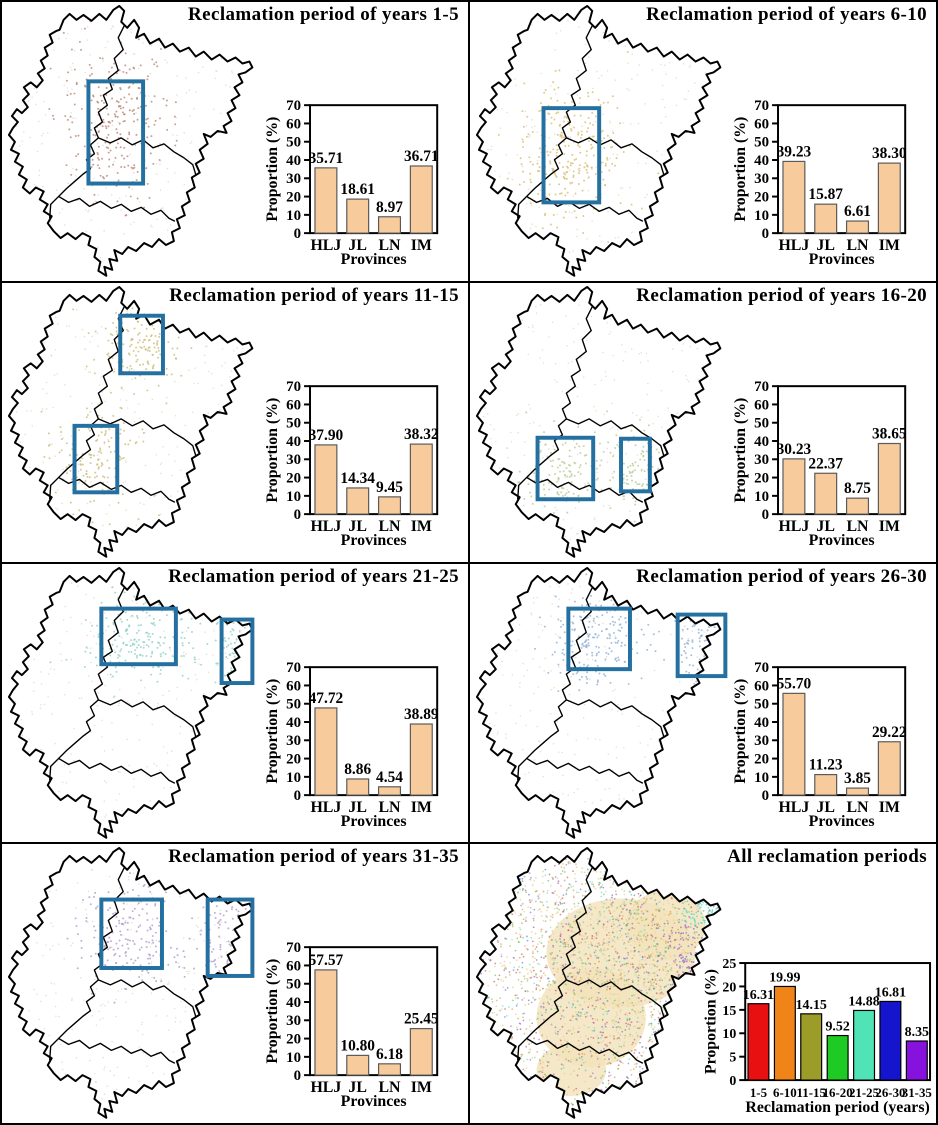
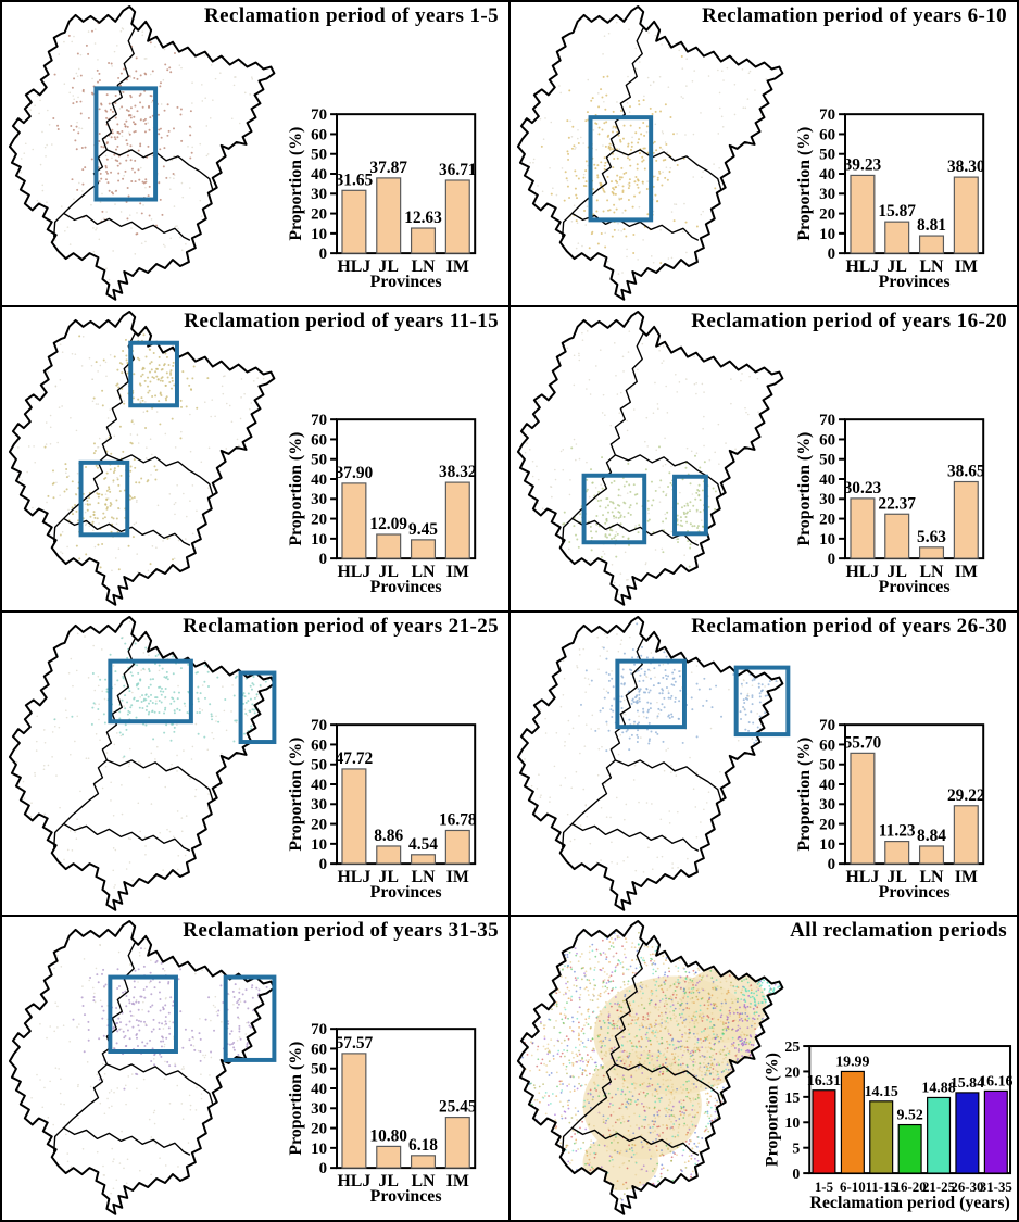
Reclamation period of years 1-5/HLJ: 35.71 -> 31.65
Reclamation period of years 1-5/JL: 18.61 -> 37.87
Reclamation period of years 1-5/LN: 8.97 -> 12.63
Reclamation period of years 6-10/LN: 6.61 -> 8.81
Reclamation period of years 11-15/JL: 14.34 -> 12.09
Reclamation period of years 16-20/LN: 8.75 -> 5.63
Reclamation period of years 21-25/IM: 38.89 -> 16.78
Reclamation period of years 26-30/LN: 3.85 -> 8.84
All reclamation periods/26-30: 16.81 -> 15.84
All reclamation periods/31-35: 8.35 -> 16.16
